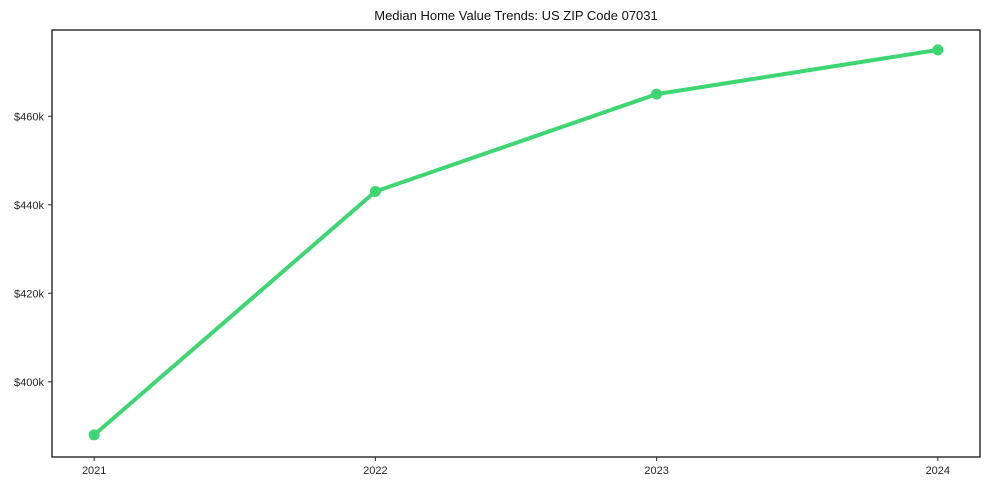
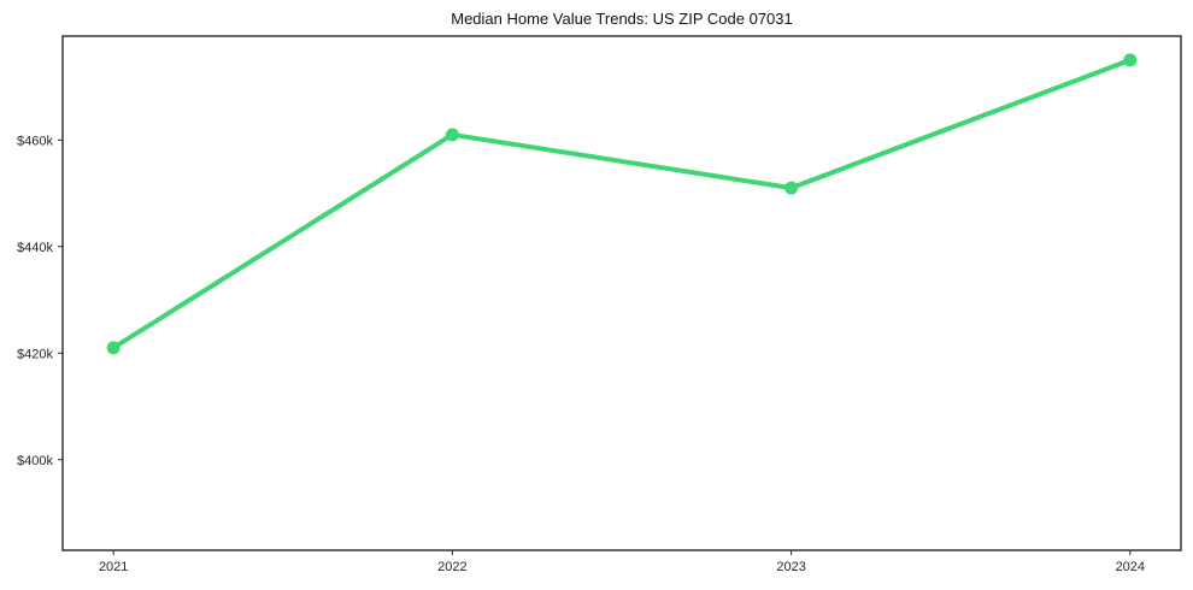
2021: $388k -> $421k
2022: $443k -> $461k
2023: $465k -> $451k
